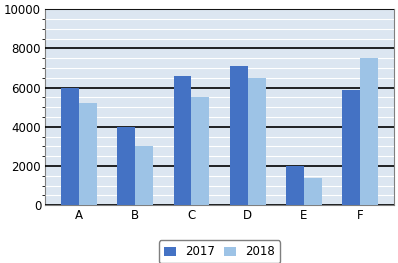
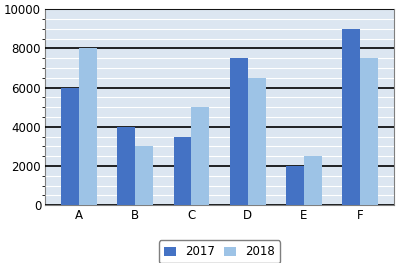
2018/A: 5200 -> 8000
2017/C: 6600 -> 3500
2018/C: 5500 -> 5000
2017/D: 7100 -> 7500
2018/E: 1400 -> 2500
2017/F: 5900 -> 9000
